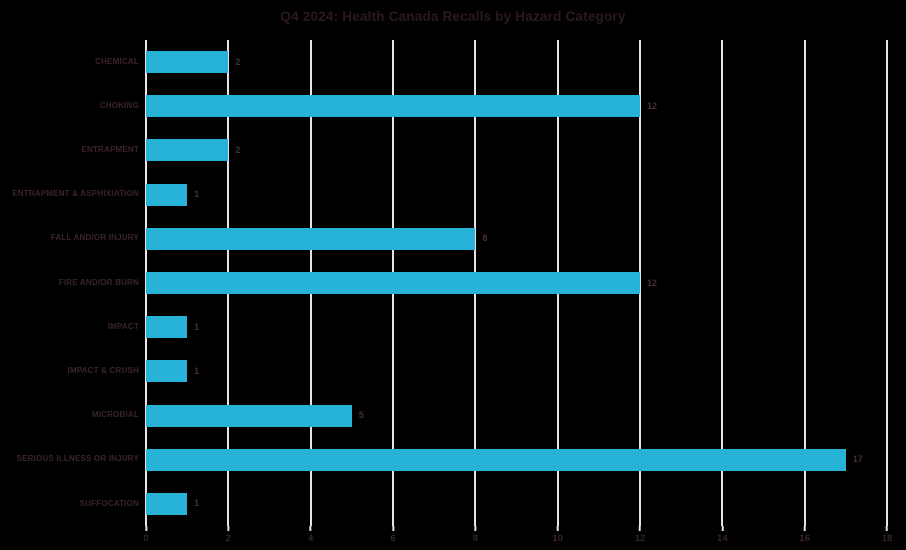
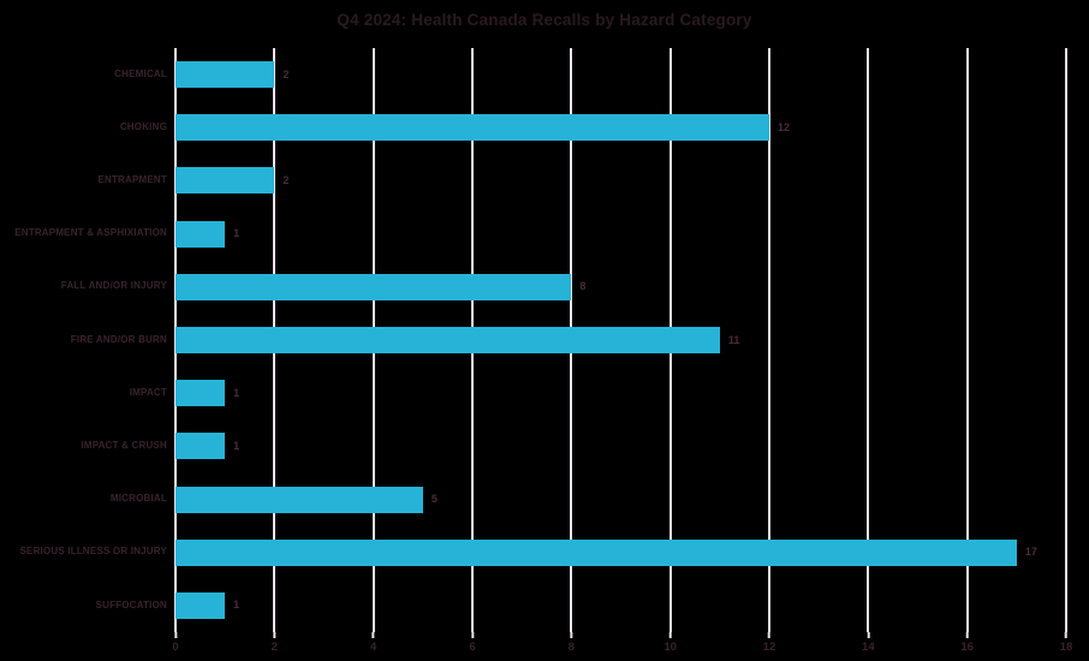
FIRE AND/OR BURN: 12 -> 11
